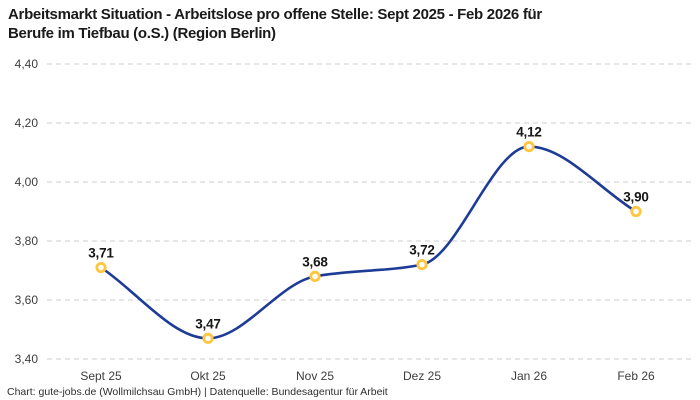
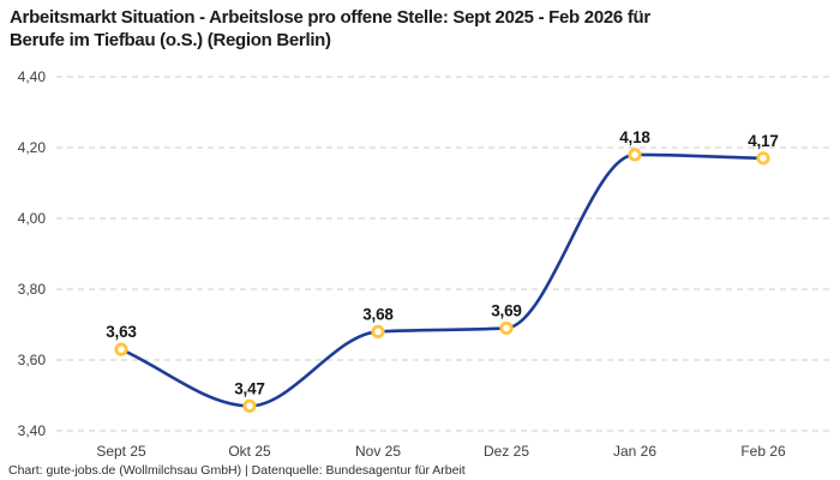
Sept 25: 3,71 -> 3,63
Dez 25: 3,72 -> 3,69
Jan 26: 4,12 -> 4,18
Feb 26: 3,90 -> 4,17
